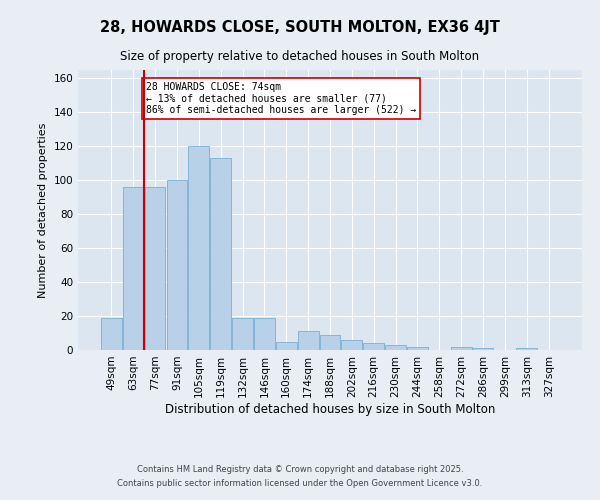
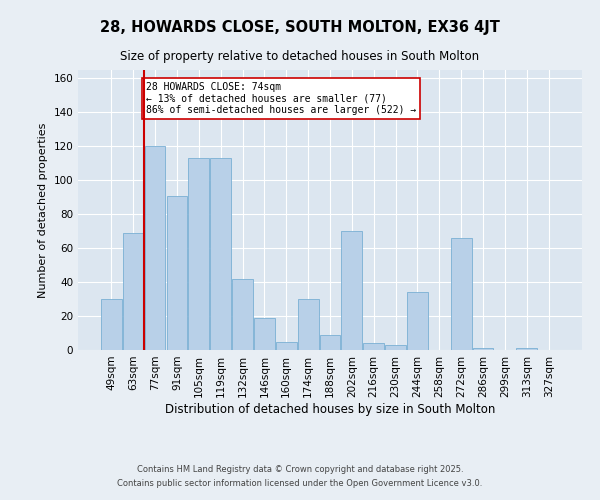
49sqm: 19 -> 30
63sqm: 96 -> 69
77sqm: 96 -> 120
91sqm: 100 -> 91
105sqm: 120 -> 113
132sqm: 19 -> 42
174sqm: 11 -> 30
202sqm: 6 -> 70
244sqm: 2 -> 34
272sqm: 2 -> 66
